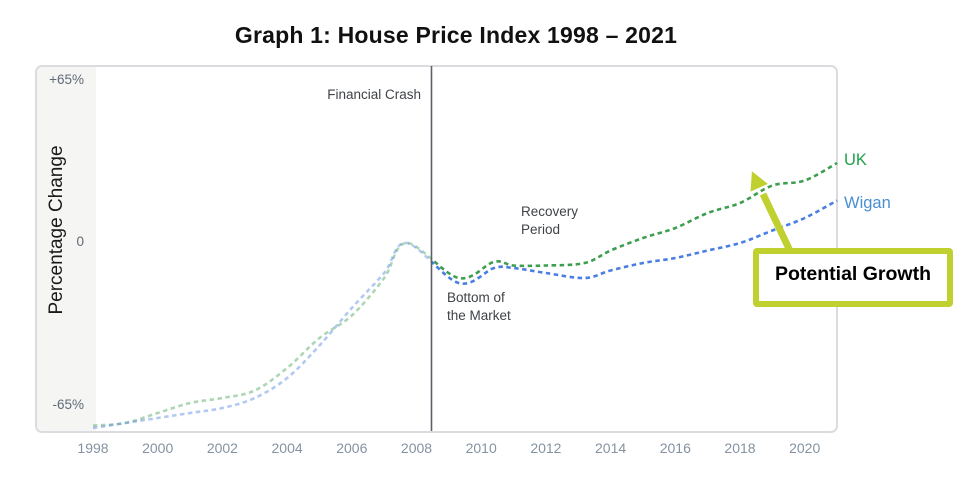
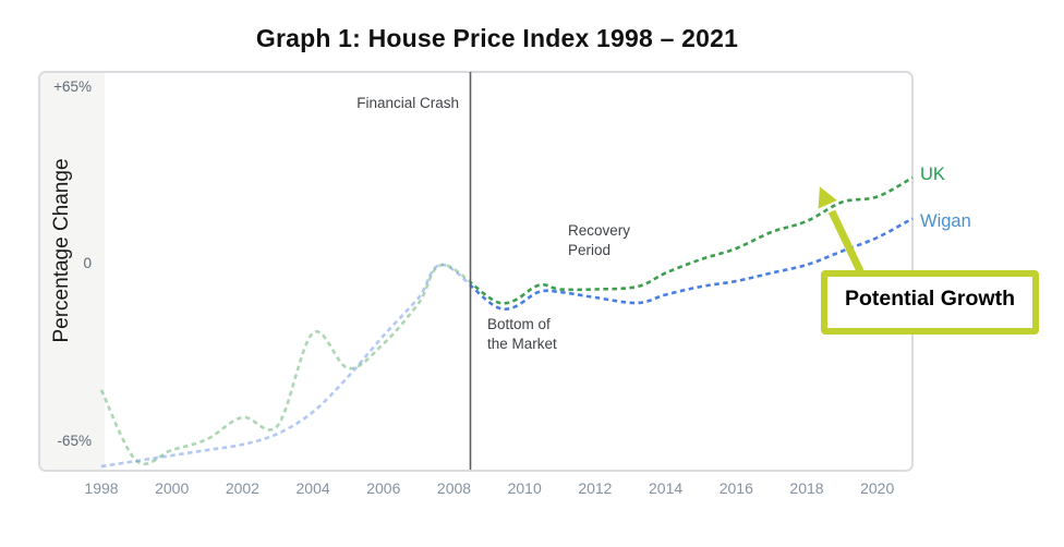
UK/1998: -73% -> -46%
UK/2002: -62% -> -56%
UK/2004: -50% -> -25%
